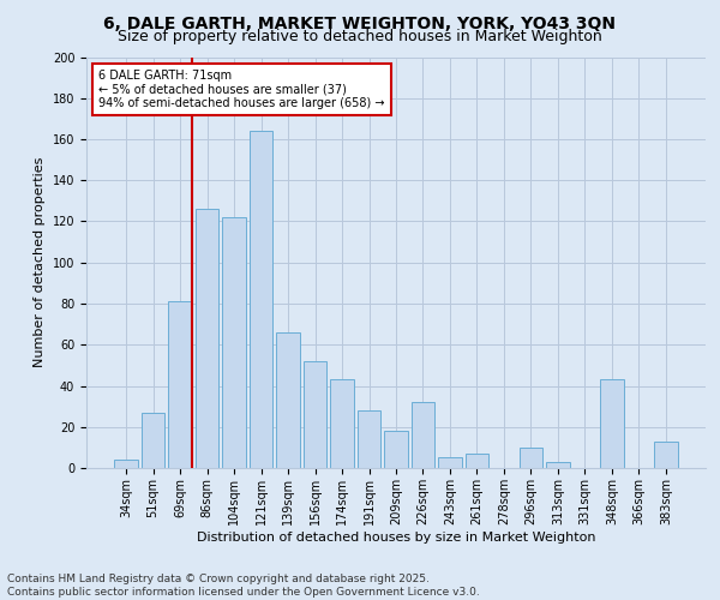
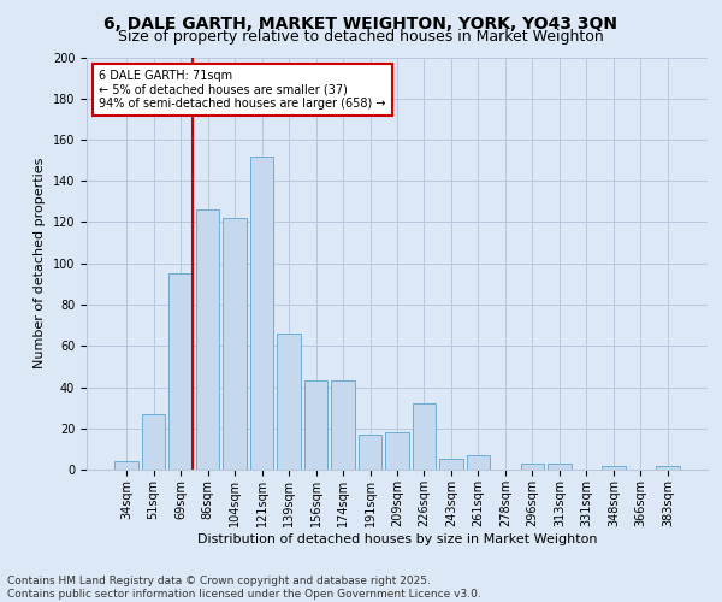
69sqm: 81 -> 95
121sqm: 164 -> 152
156sqm: 52 -> 43
191sqm: 28 -> 17
296sqm: 10 -> 3
348sqm: 43 -> 2
383sqm: 13 -> 2
